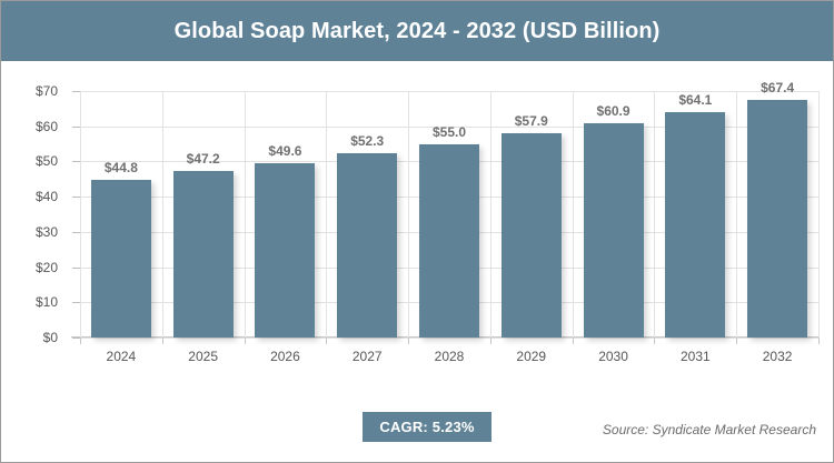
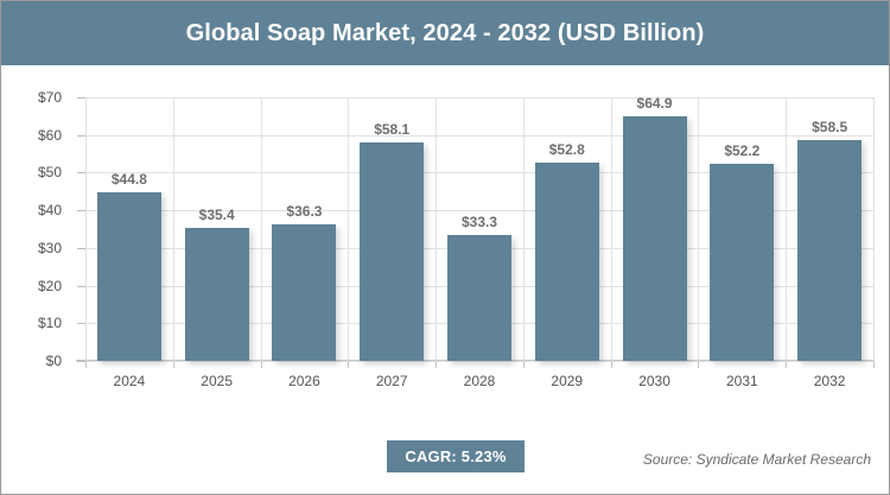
2025: $47.2 -> $35.4
2026: $49.6 -> $36.3
2027: $52.3 -> $58.1
2028: $55.0 -> $33.3
2029: $57.9 -> $52.8
2030: $60.9 -> $64.9
2031: $64.1 -> $52.2
2032: $67.4 -> $58.5
